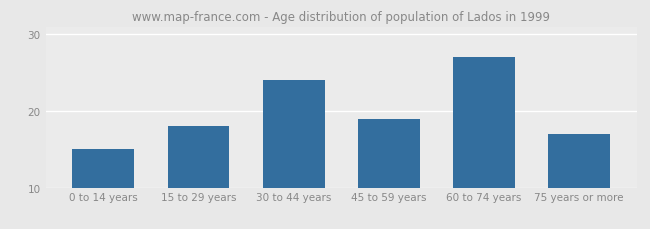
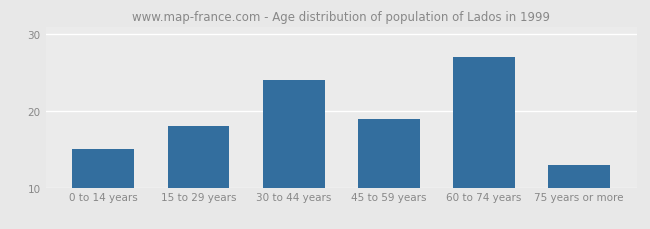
75 years or more: 17 -> 13
